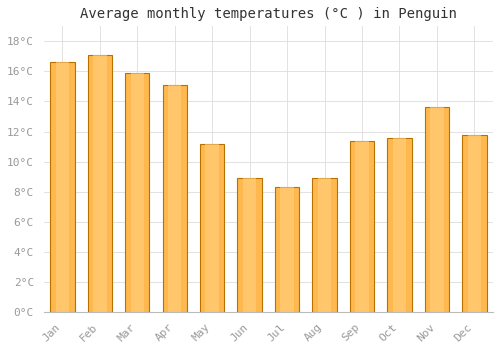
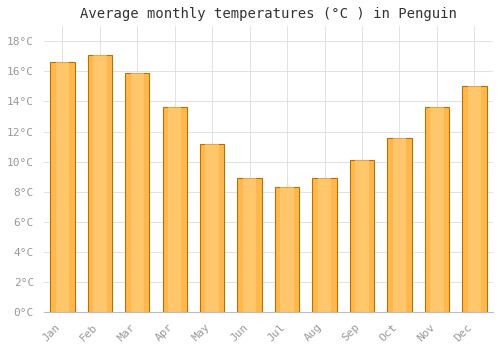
Apr: 15.1°C -> 13.6°C
Sep: 11.4°C -> 10.1°C
Dec: 11.8°C -> 15.0°C
